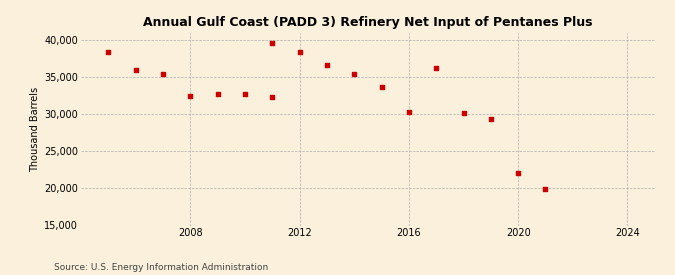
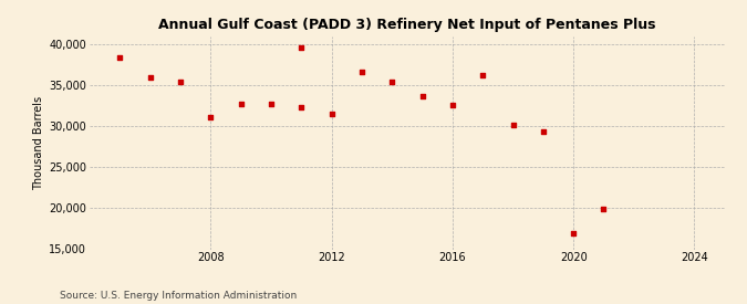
2008: 32,500 -> 31,200
2012: 38,500 -> 31,600
2016: 30,300 -> 32,600
2020: 22,100 -> 17,000
